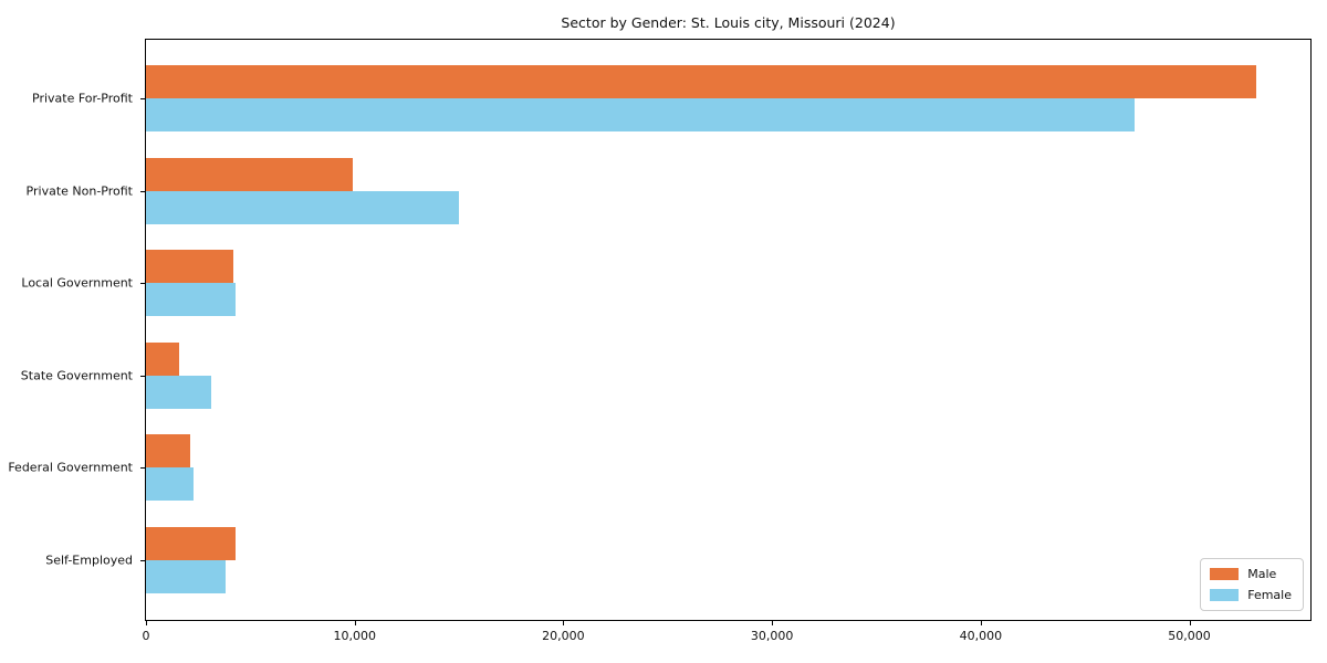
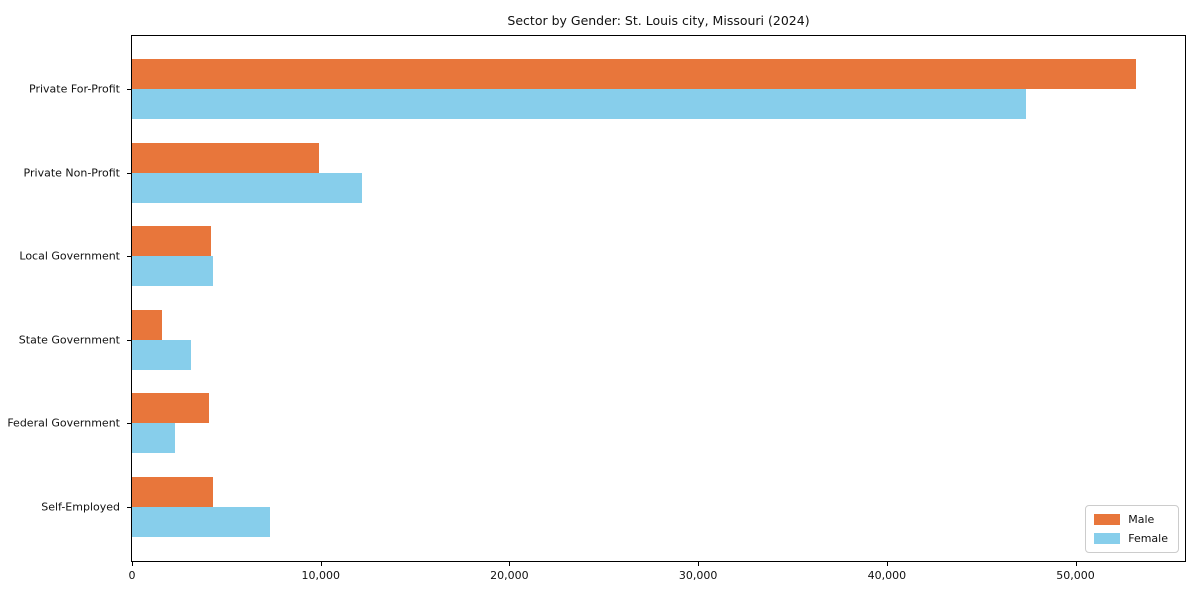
Female/Private Non-Profit: 15000 -> 12200
Male/Federal Government: 2100 -> 4100
Female/Self-Employed: 3800 -> 7300
